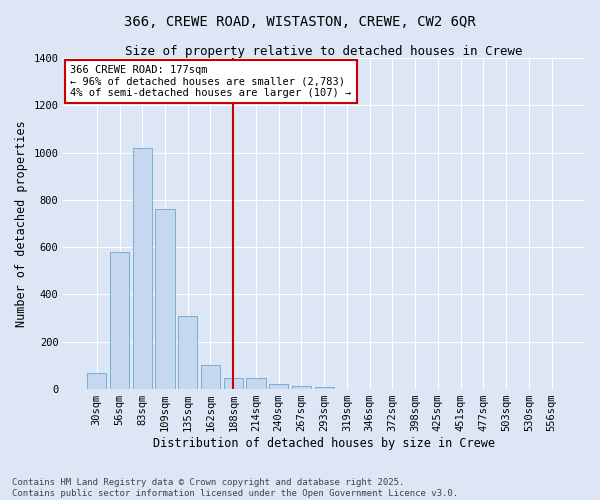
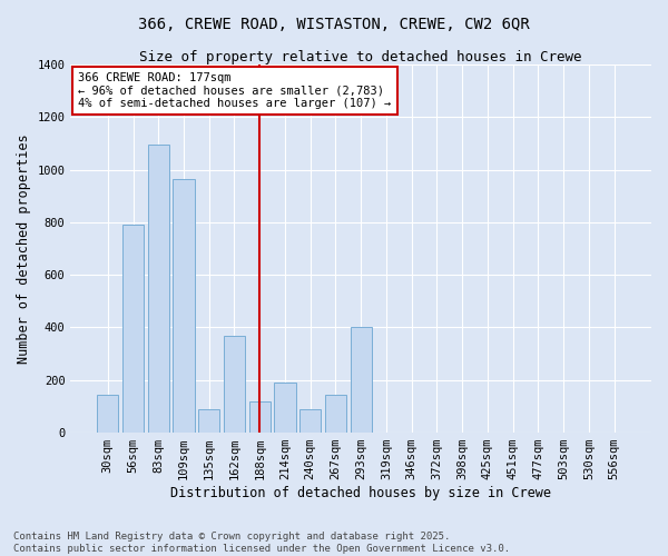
30sqm: 70 -> 145
56sqm: 580 -> 790
83sqm: 1020 -> 1095
109sqm: 760 -> 965
135sqm: 310 -> 90
162sqm: 100 -> 370
188sqm: 45 -> 120
214sqm: 45 -> 190
240sqm: 20 -> 90
267sqm: 15 -> 145
293sqm: 10 -> 400
